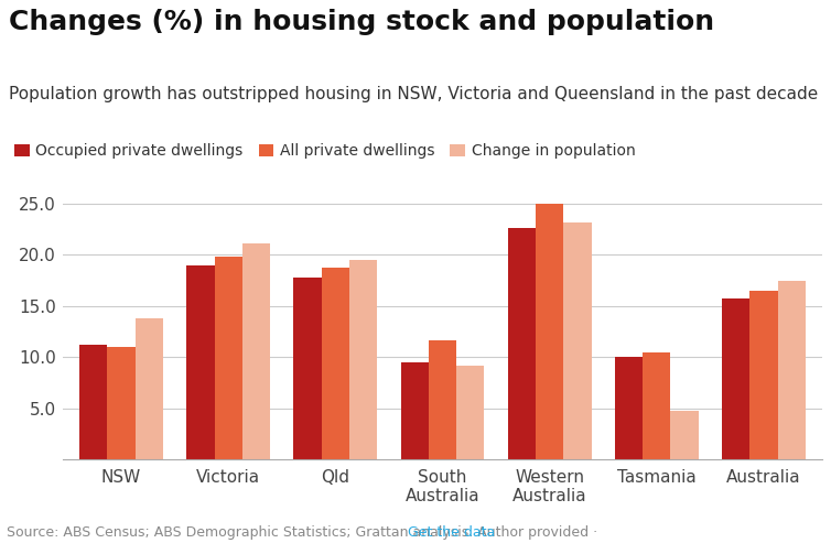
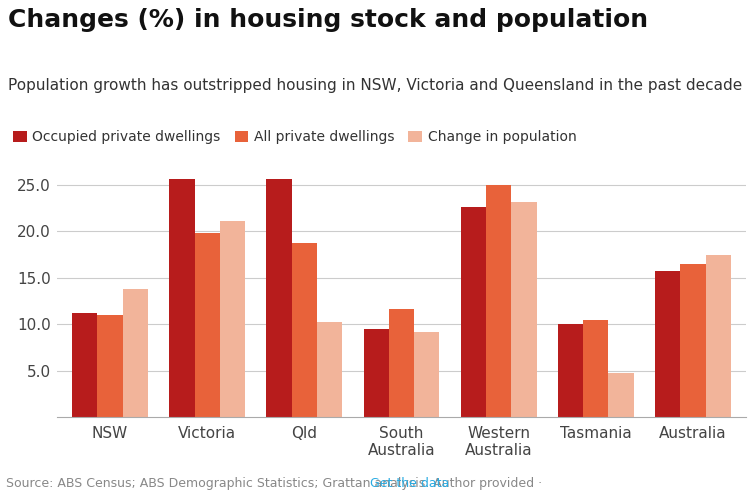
Occupied private dwellings/Victoria: 19.0 -> 25.6
Occupied private dwellings/Qld: 17.8 -> 25.6
Change in population/Qld: 19.5 -> 10.2
